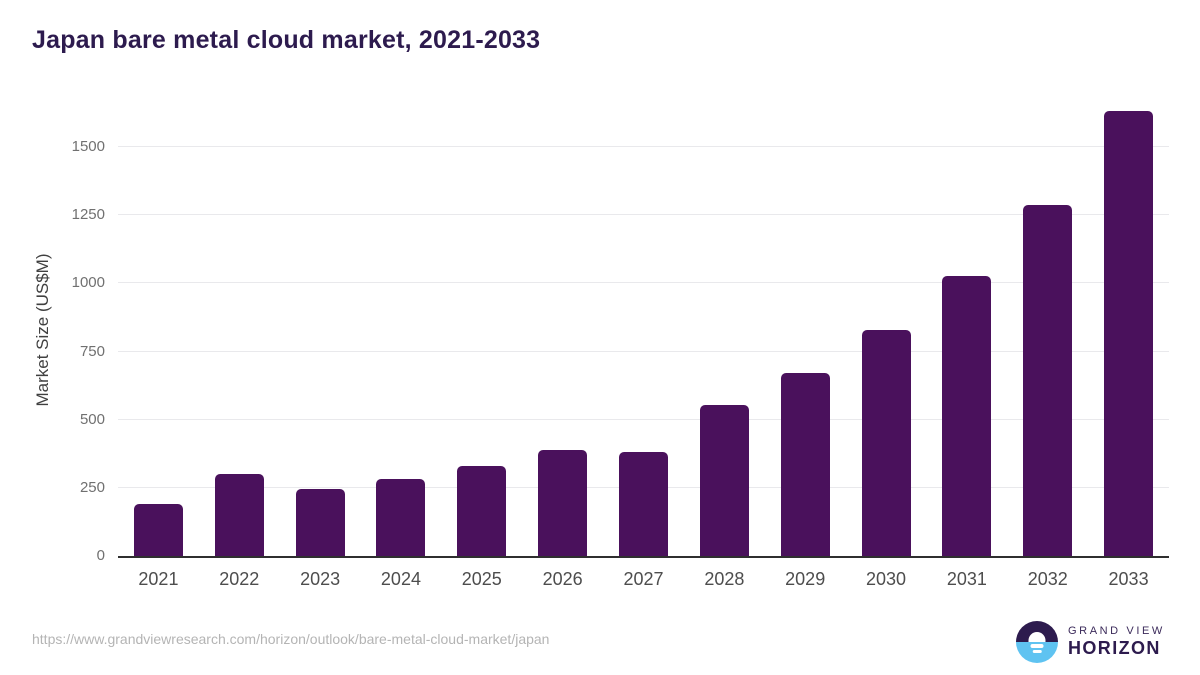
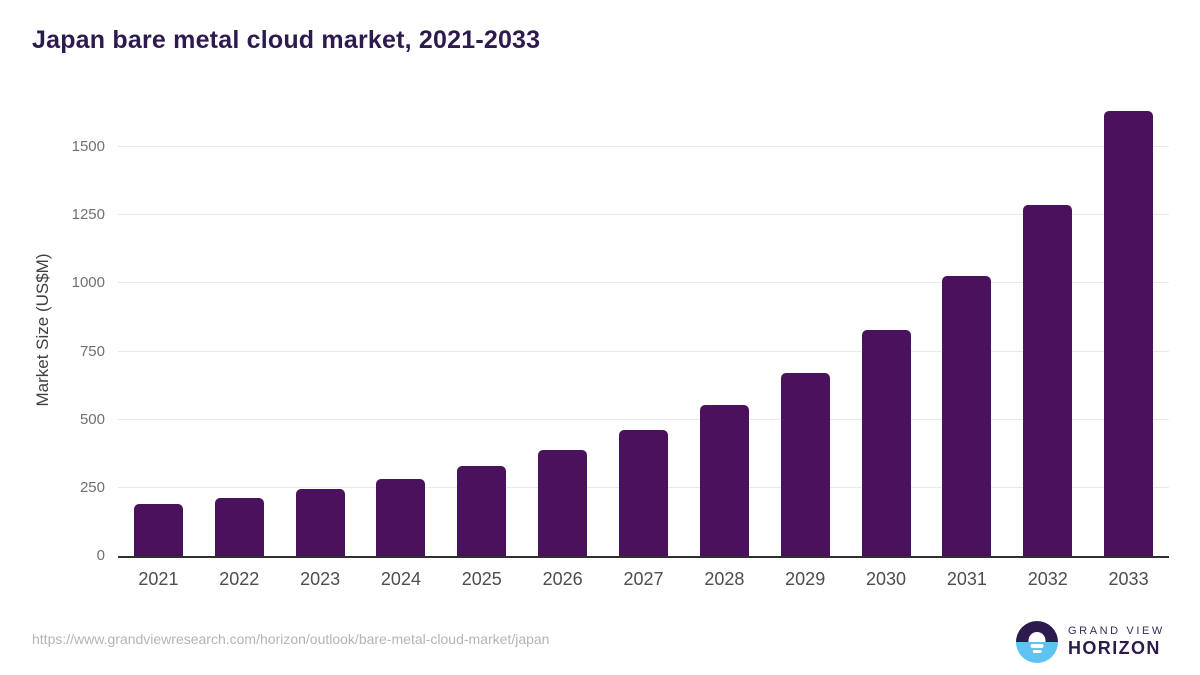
2022: 300 -> 210
2027: 380 -> 460
